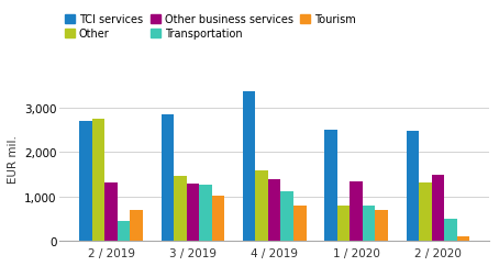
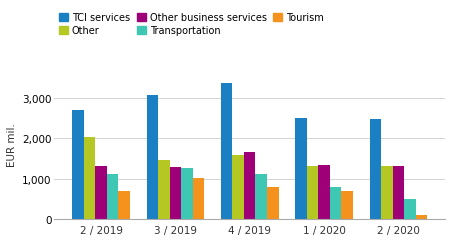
Other/2 / 2019: 2,750 -> 2,040
Transportation/2 / 2019: 450 -> 1,130
TCI services/3 / 2019: 2,850 -> 3,080
Other business services/4 / 2019: 1,400 -> 1,660
Other/1 / 2020: 800 -> 1,320
Other business services/2 / 2020: 1,500 -> 1,310
